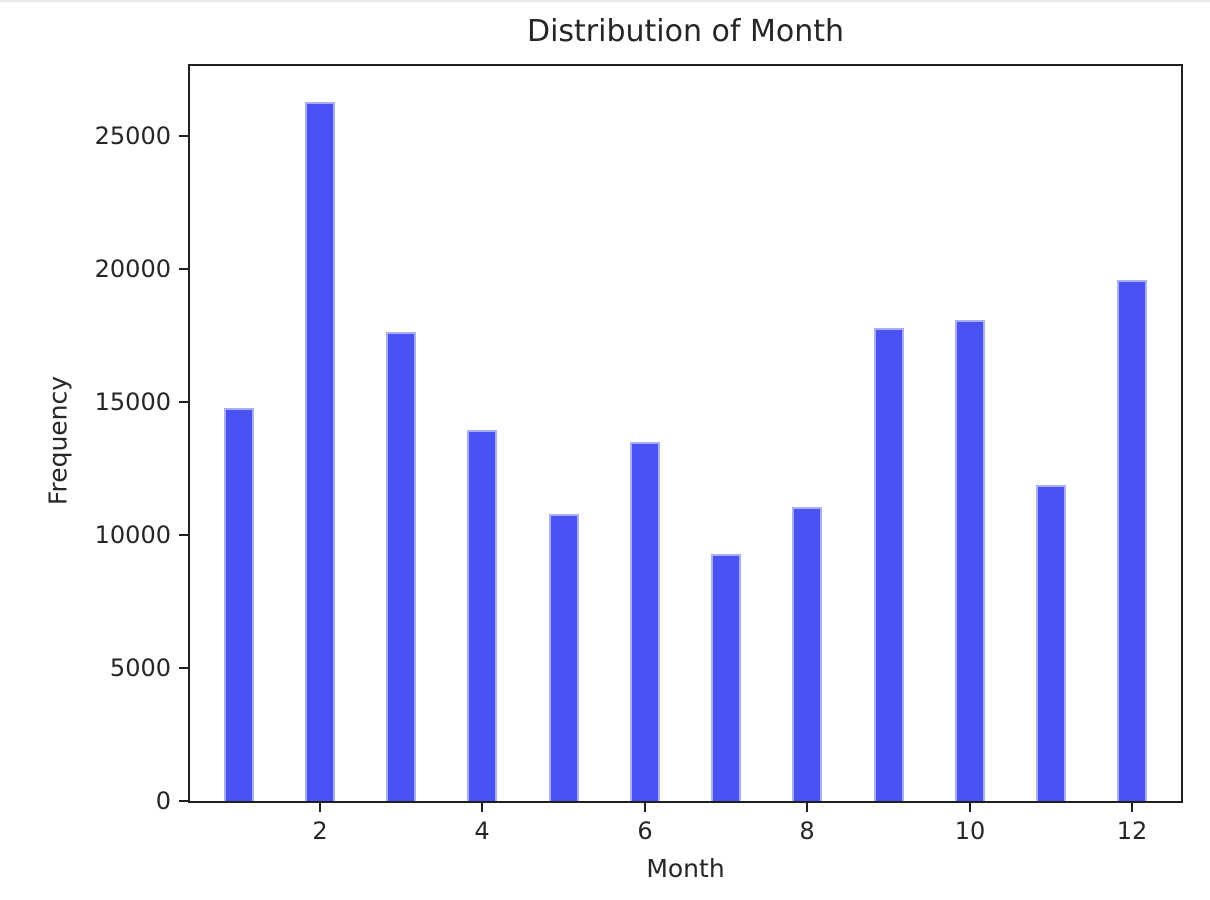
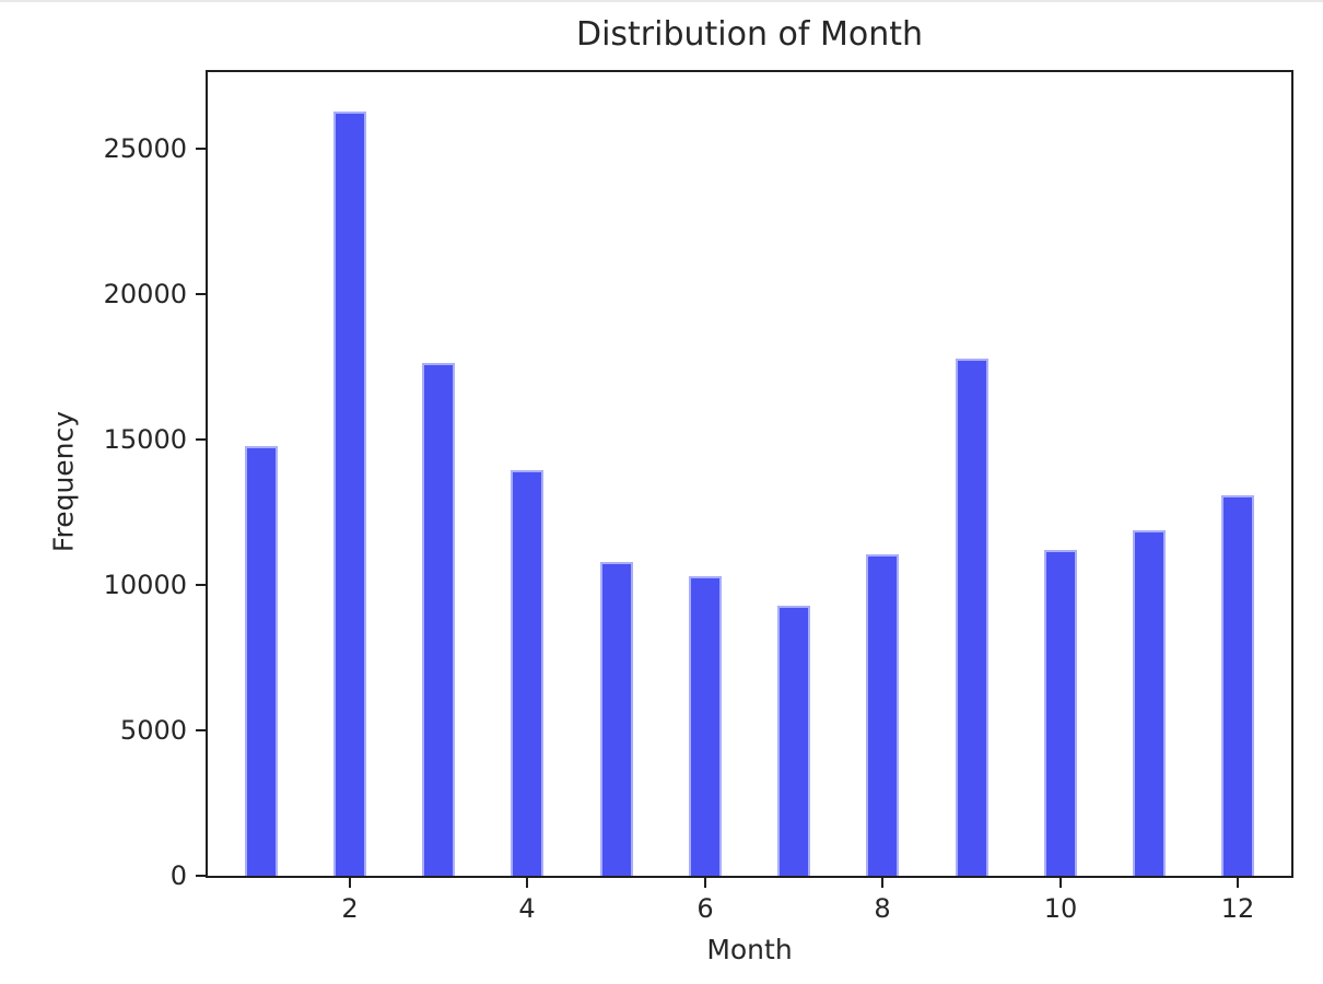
6: 13500 -> 10300
10: 18100 -> 11200
12: 19600 -> 13100
